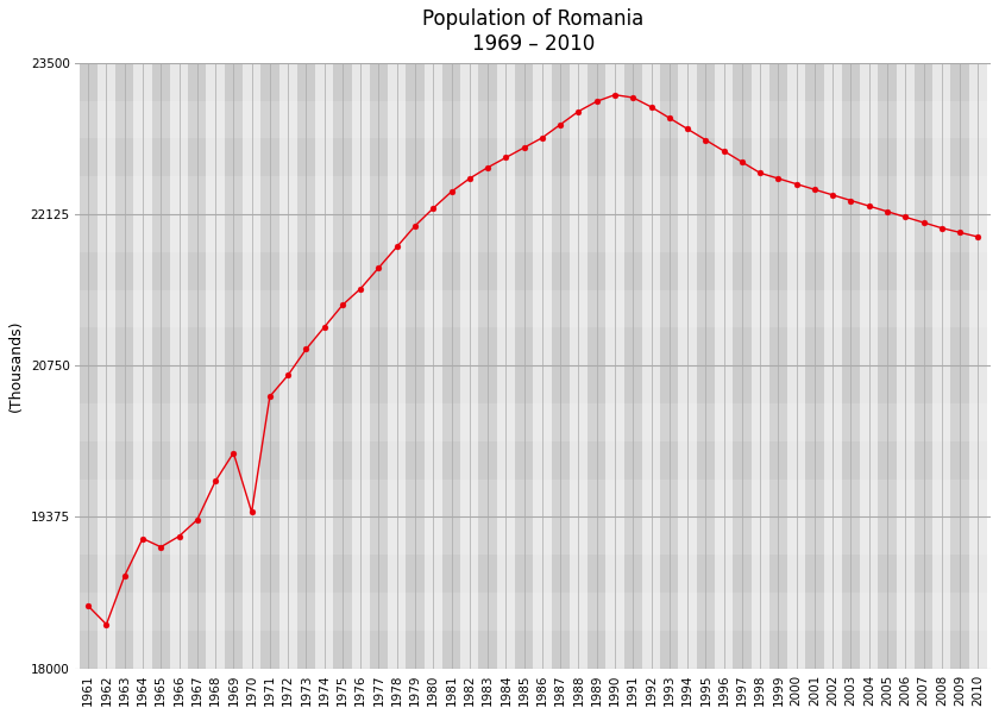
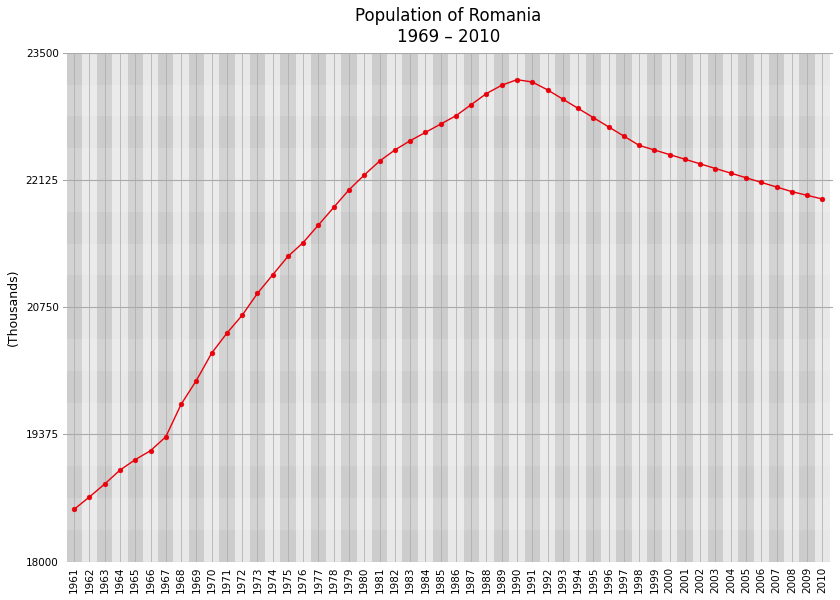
1962: 18400 -> 18700
1964: 19180 -> 18990
1970: 19420 -> 20250
